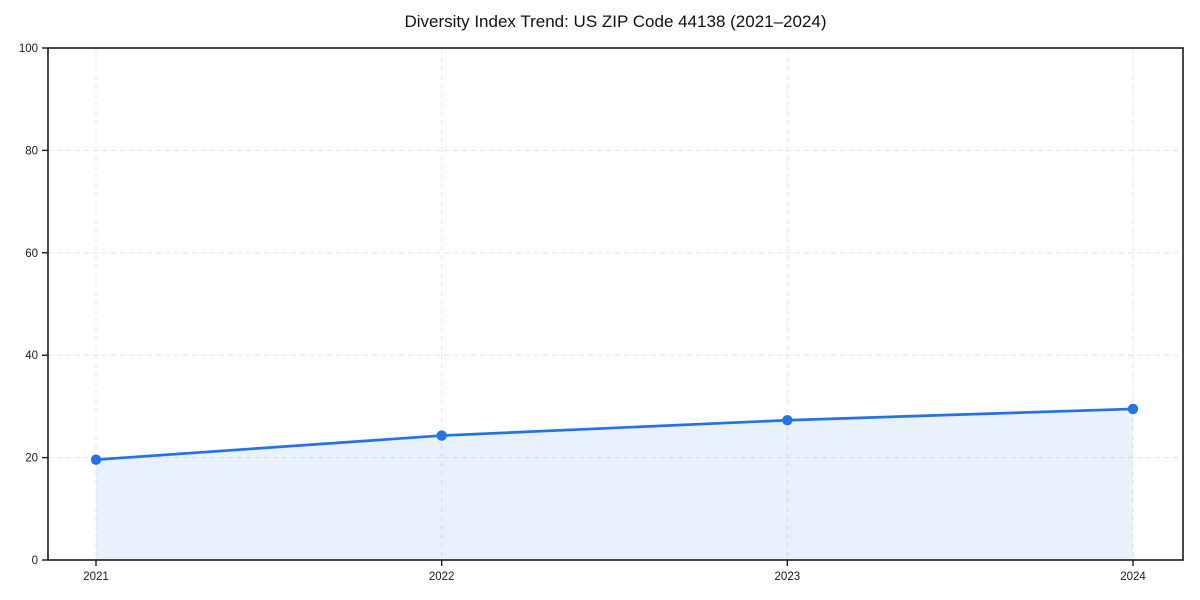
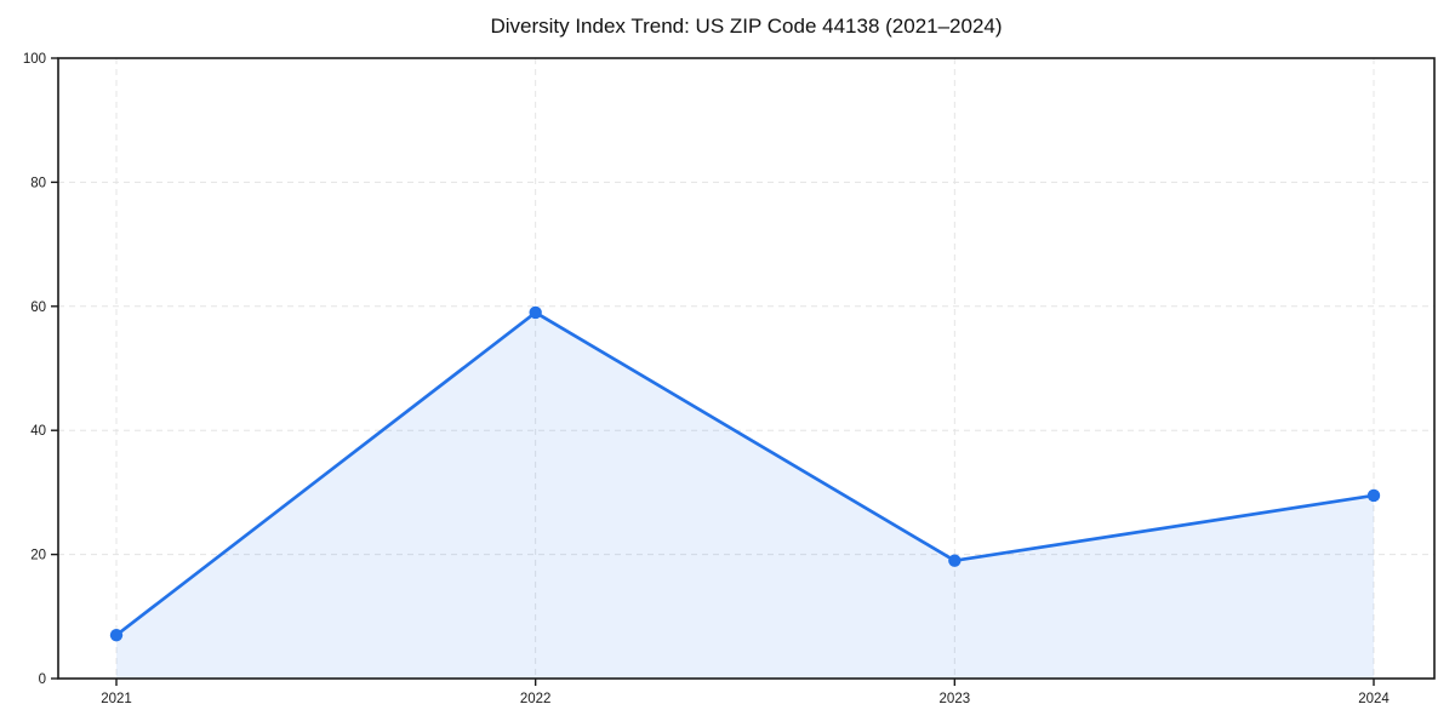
2021: 20 -> 7
2022: 24 -> 59
2023: 27 -> 19
